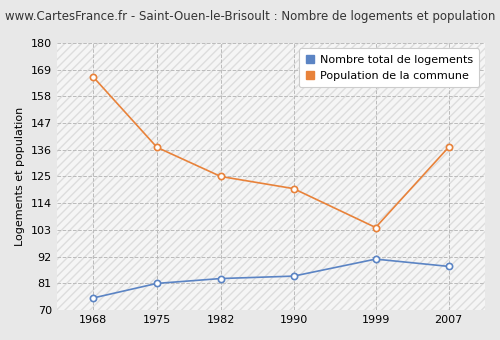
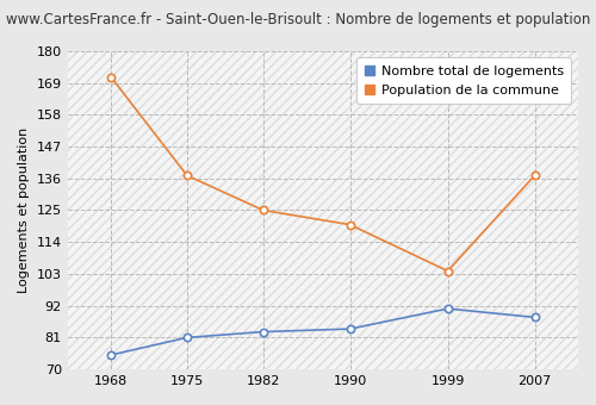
Population de la commune/1968: 166 -> 171
